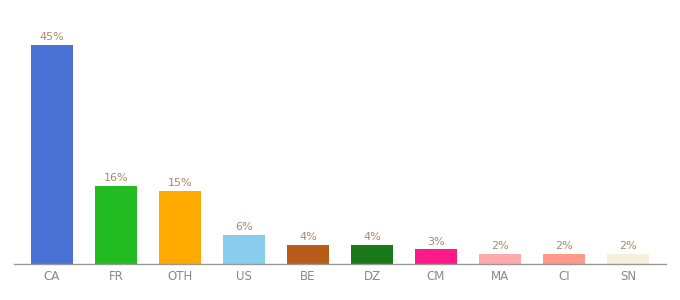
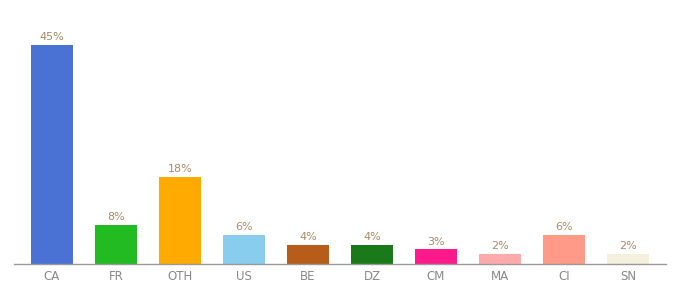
FR: 16% -> 8%
OTH: 15% -> 18%
CI: 2% -> 6%
